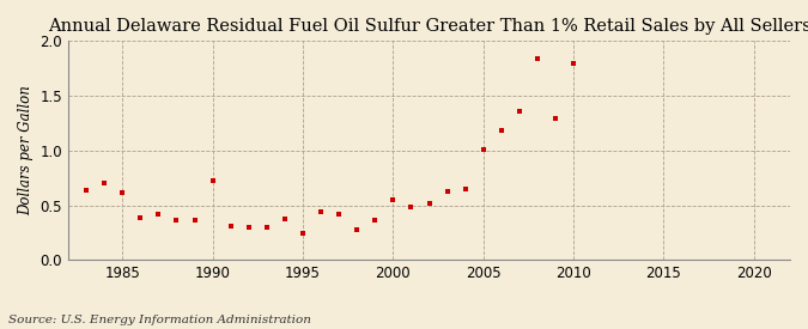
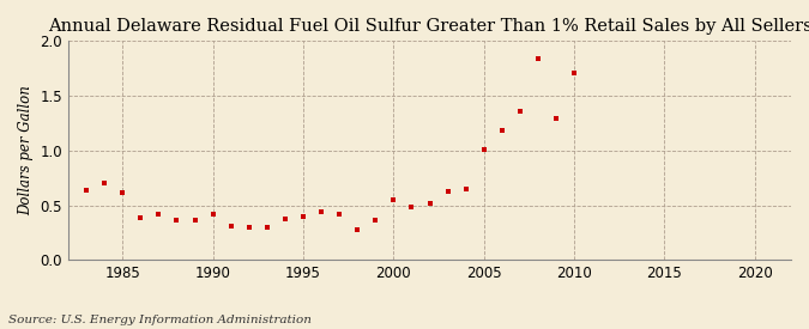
1990: 0.72 -> 0.42
1995: 0.24 -> 0.40
2010: 1.80 -> 1.71
